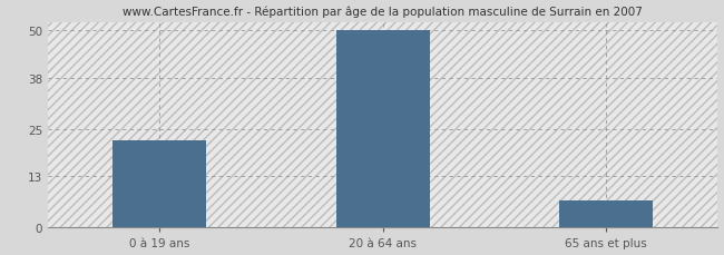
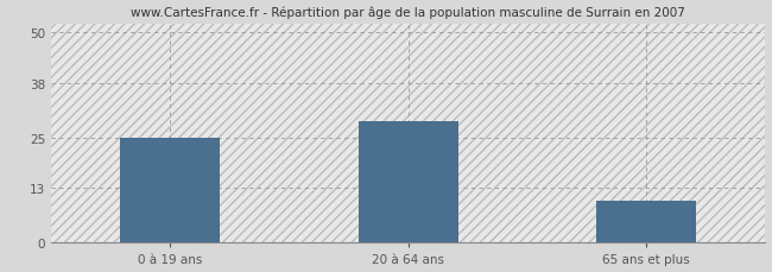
0 à 19 ans: 22 -> 25
20 à 64 ans: 50 -> 29
65 ans et plus: 7 -> 10
